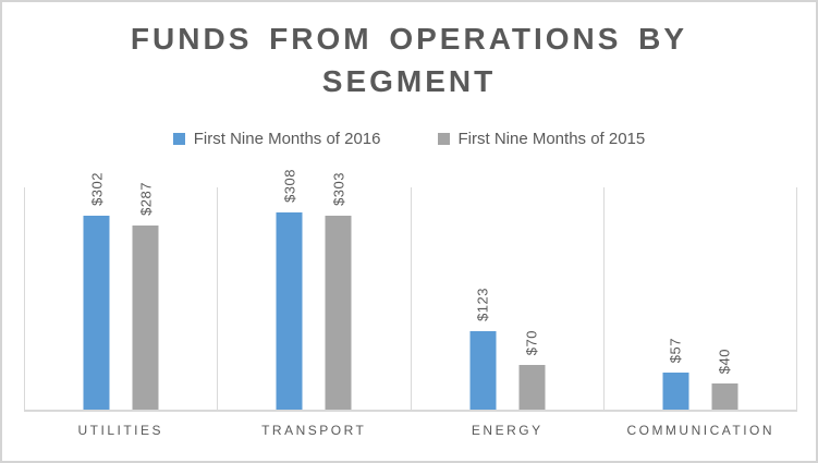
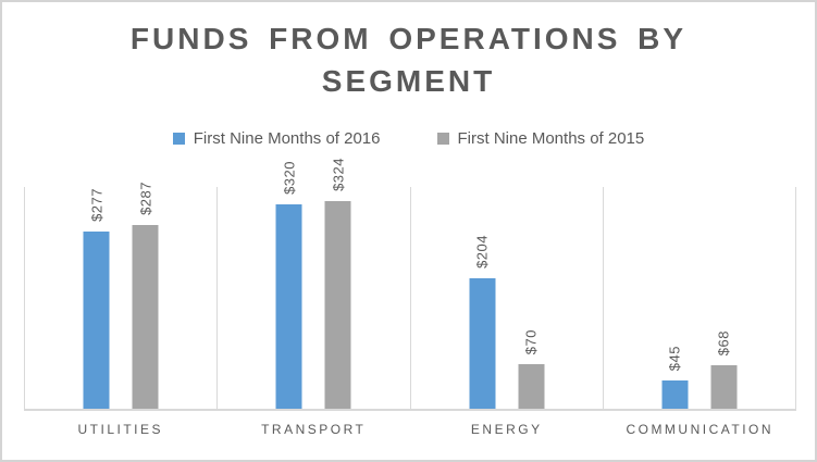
First Nine Months of 2016/UTILITIES: $302 -> $277
First Nine Months of 2016/TRANSPORT: $308 -> $320
First Nine Months of 2015/TRANSPORT: $303 -> $324
First Nine Months of 2016/ENERGY: $123 -> $204
First Nine Months of 2016/COMMUNICATION: $57 -> $45
First Nine Months of 2015/COMMUNICATION: $40 -> $68
